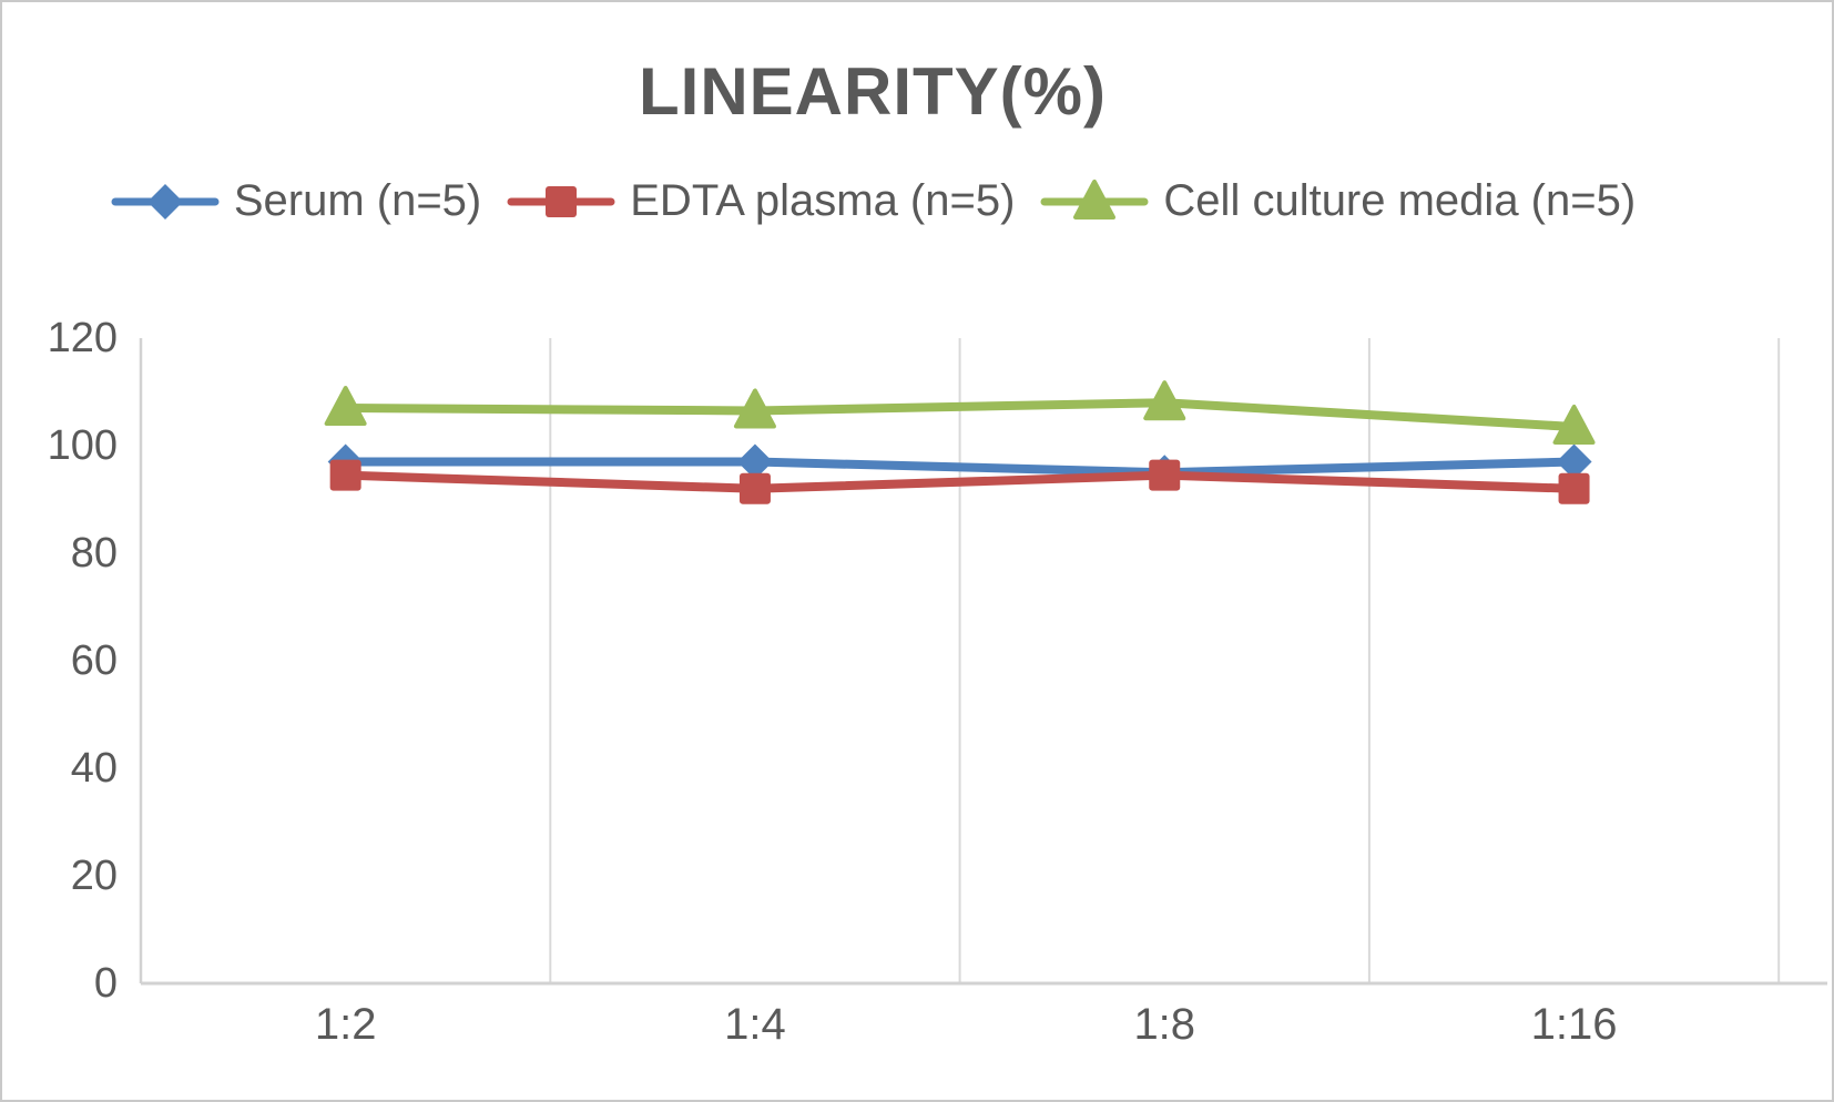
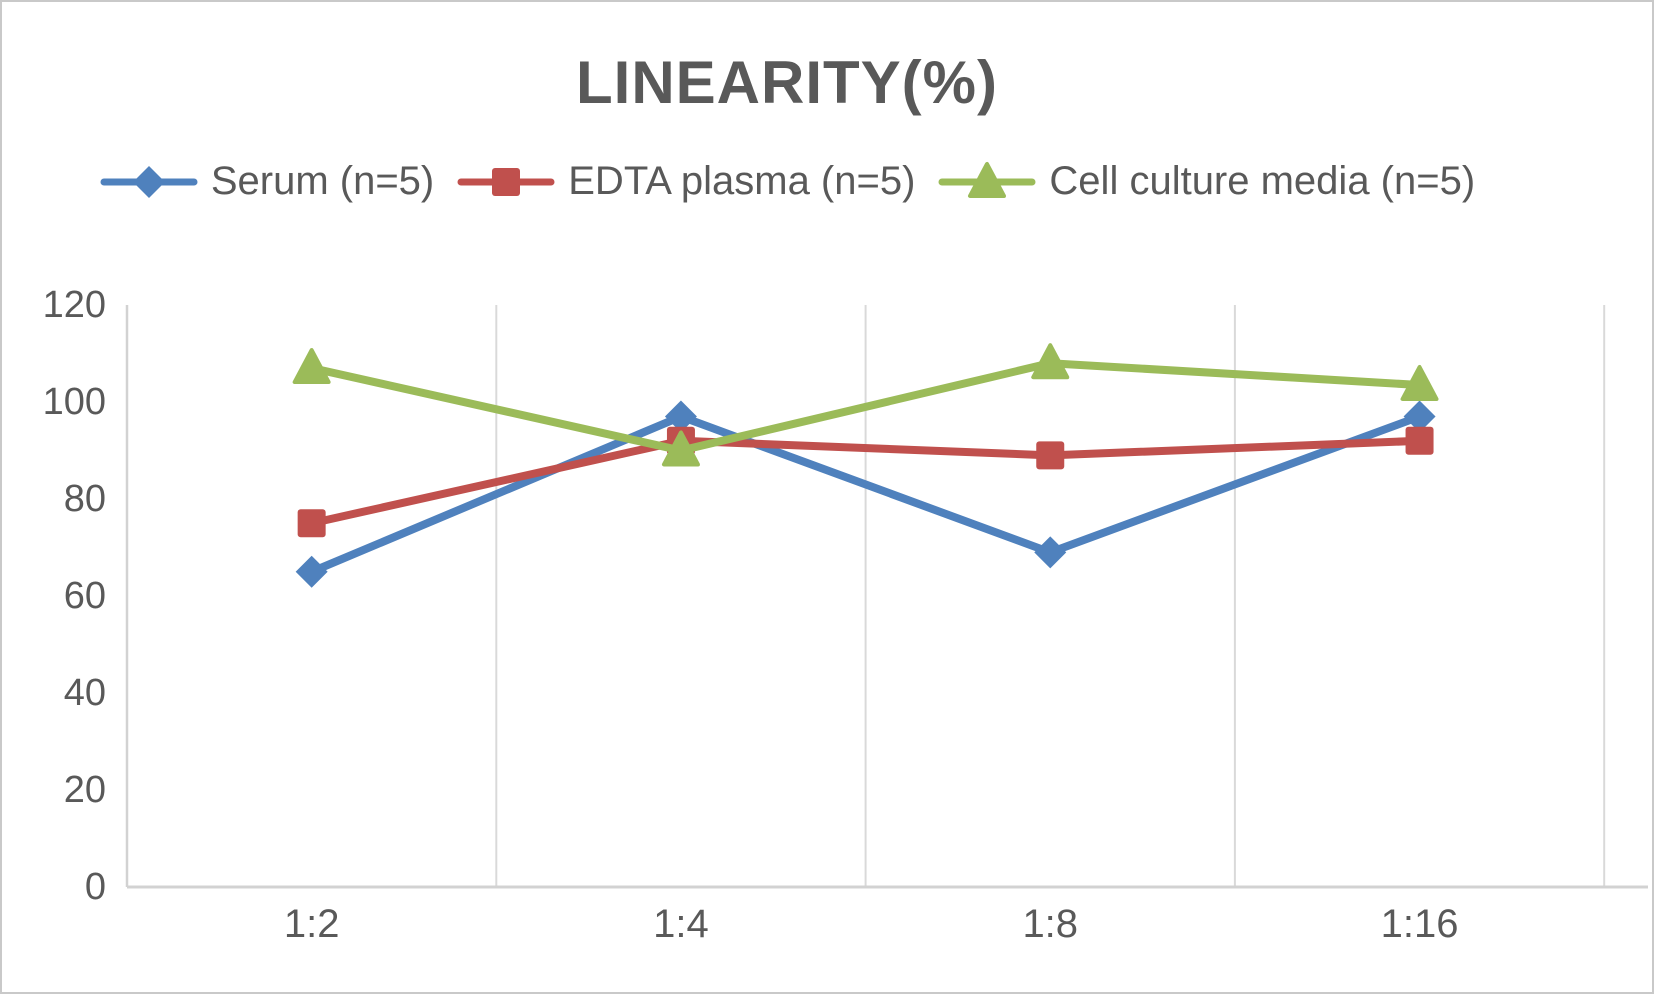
Serum (n=5)/1:2: 97 -> 65
EDTA plasma (n=5)/1:2: 94 -> 75
Cell culture media (n=5)/1:4: 106 -> 90
Serum (n=5)/1:8: 95 -> 69
EDTA plasma (n=5)/1:8: 94 -> 89
